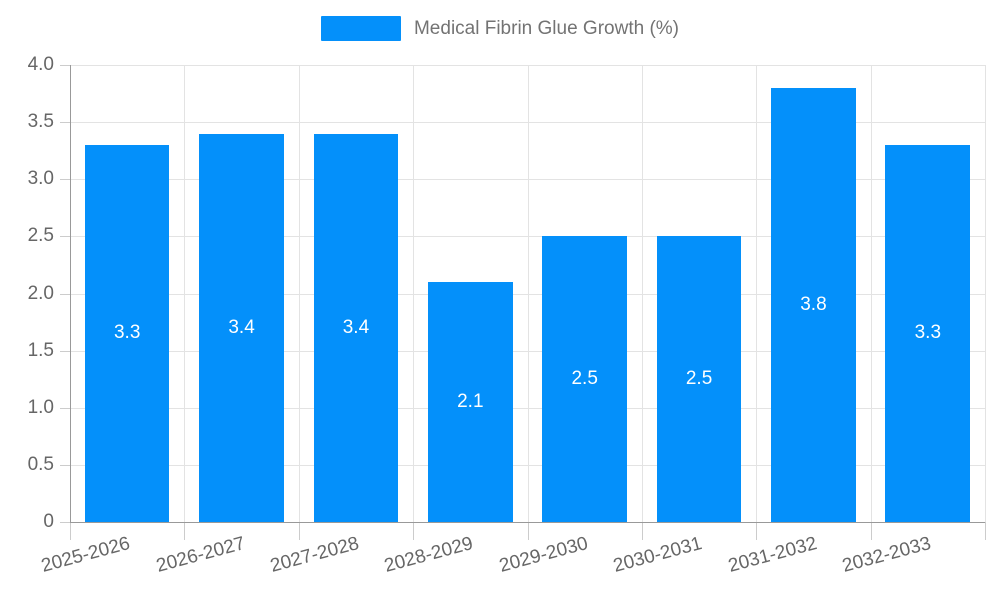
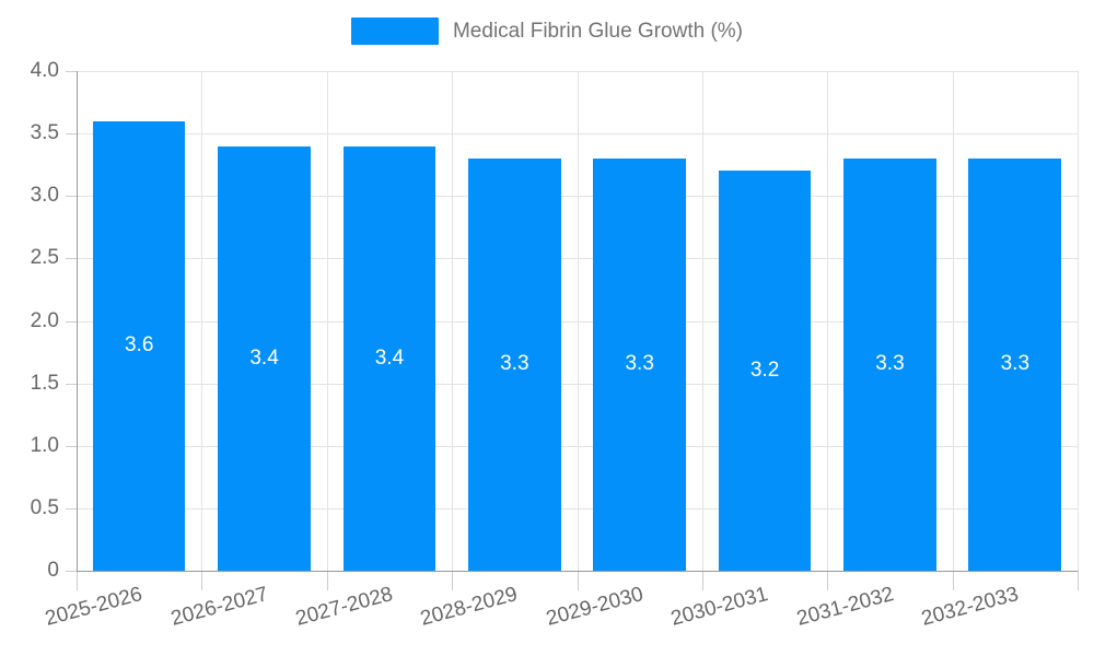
2025-2026: 3.3 -> 3.6
2028-2029: 2.1 -> 3.3
2029-2030: 2.5 -> 3.3
2030-2031: 2.5 -> 3.2
2031-2032: 3.8 -> 3.3
